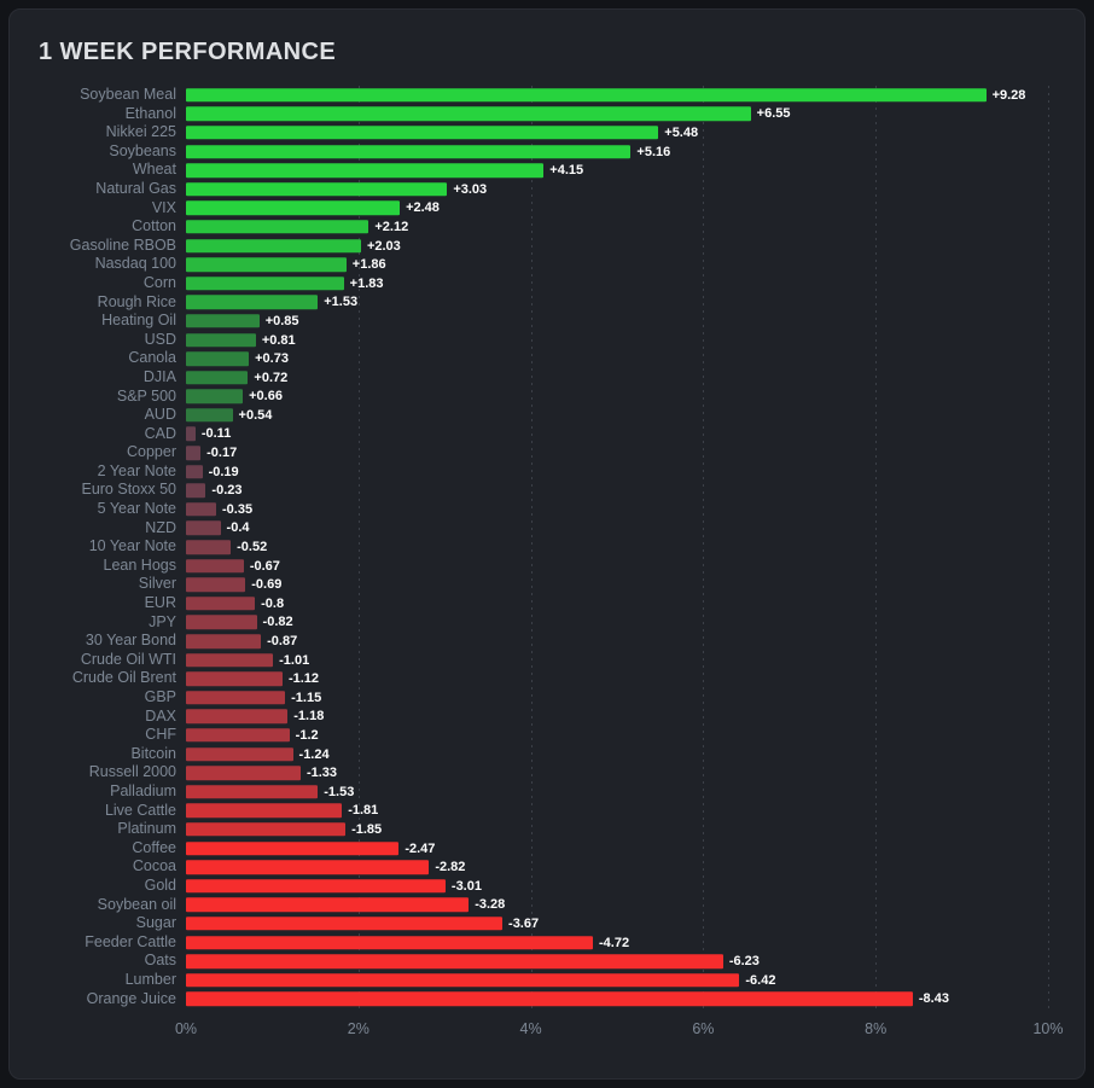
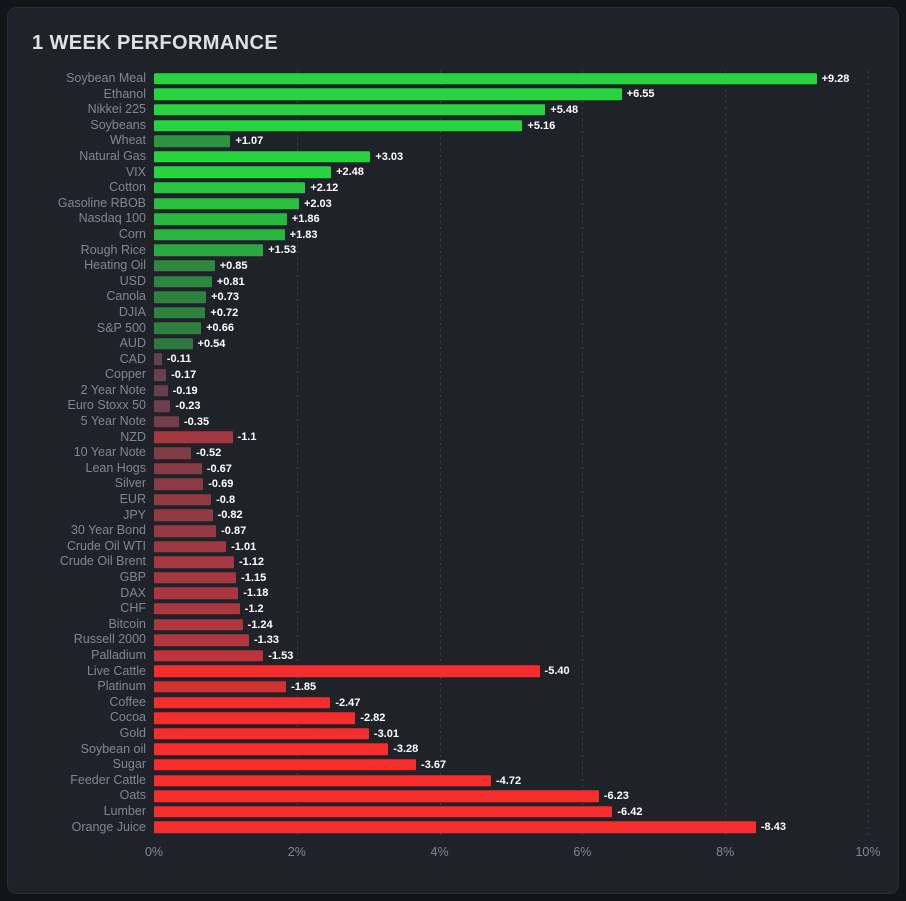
Wheat: +4.15 -> +1.07
NZD: -0.4 -> -1.1
Live Cattle: -1.81 -> -5.40
